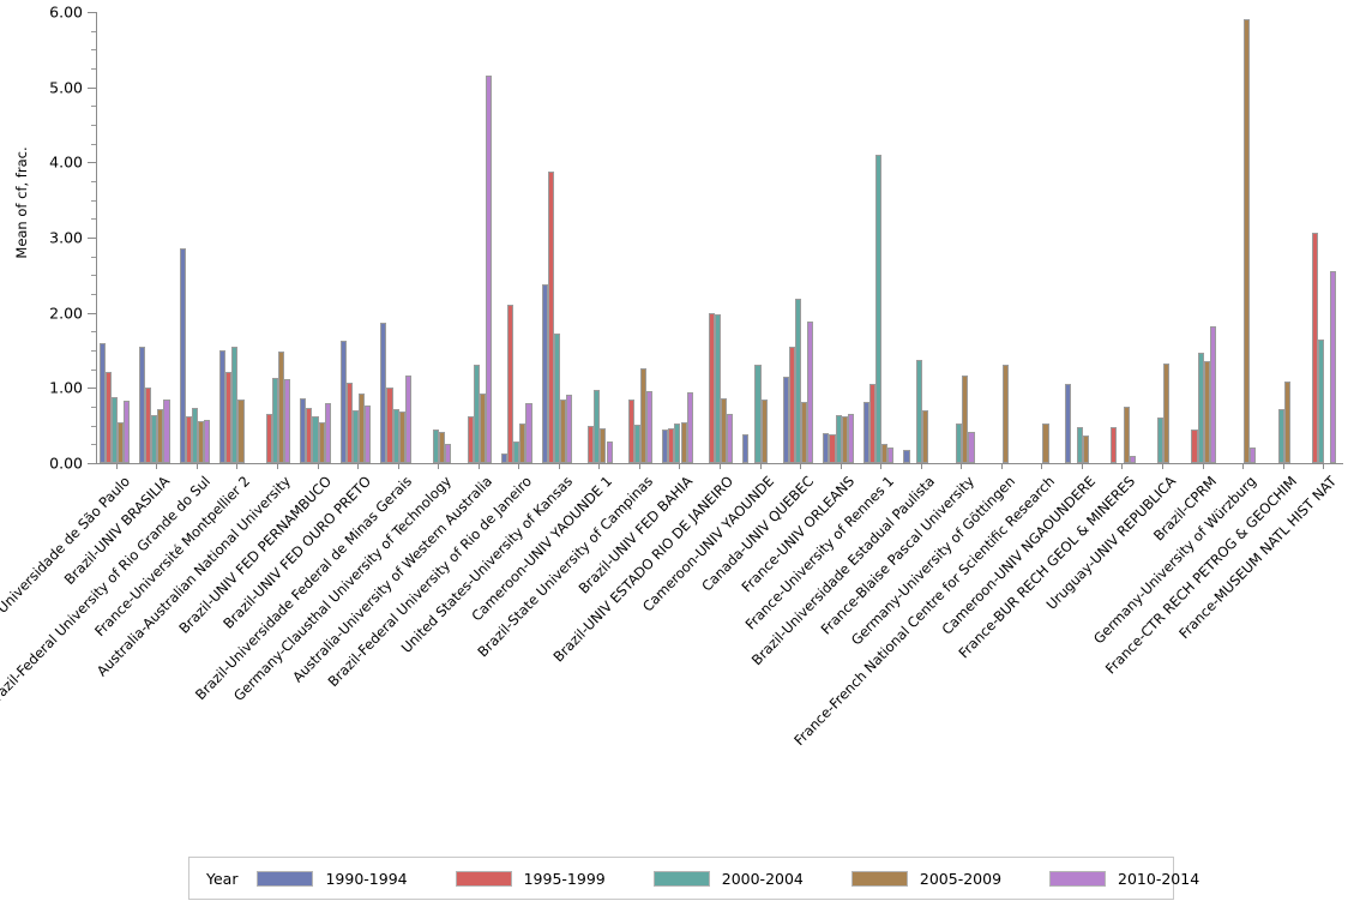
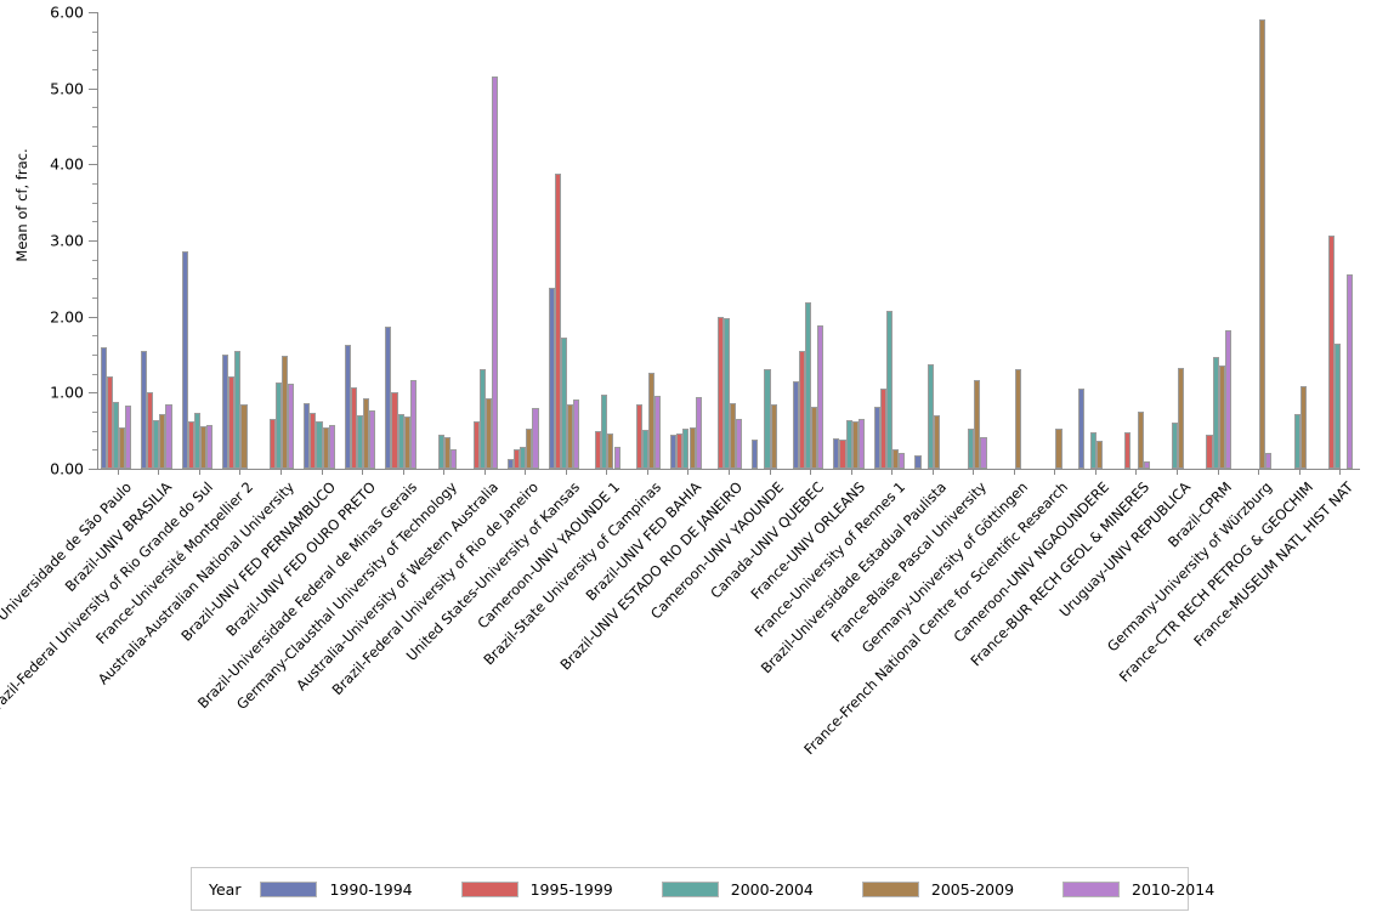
2010-2014/Brazil-UNIV FED PERNAMBUCO: 0.8 -> 0.6
1995-1999/Brazil-Federal University of Rio de Janeiro: 2.1 -> 0.2
2000-2004/France-University of Rennes 1: 4.1 -> 2.1
